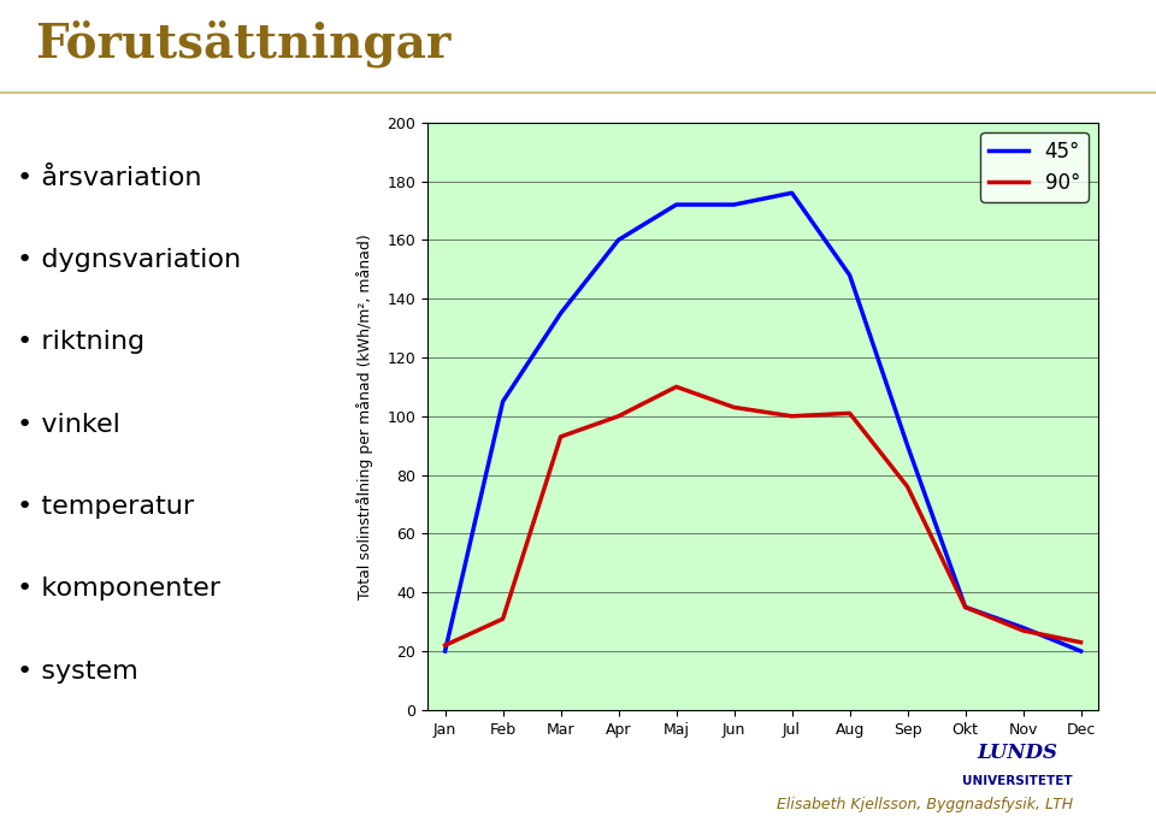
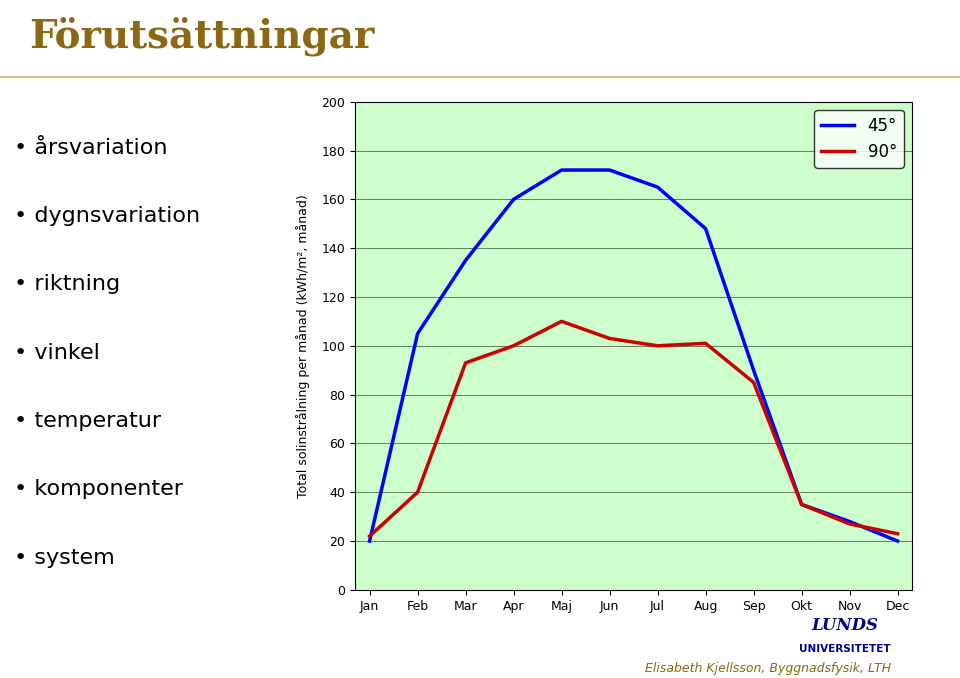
90°/Feb: 31 -> 40
45°/Jul: 176 -> 165
90°/Sep: 76 -> 85
